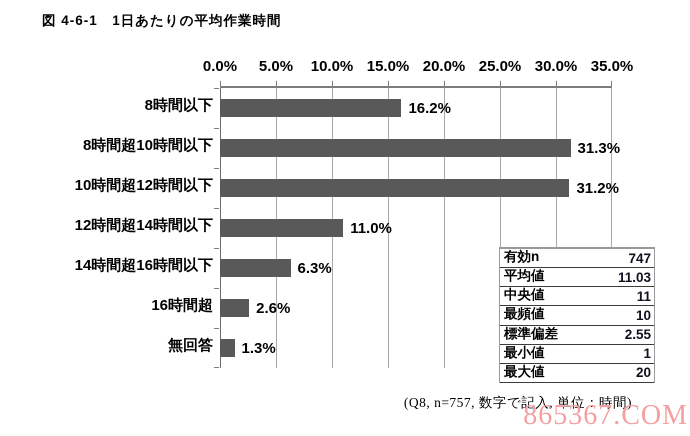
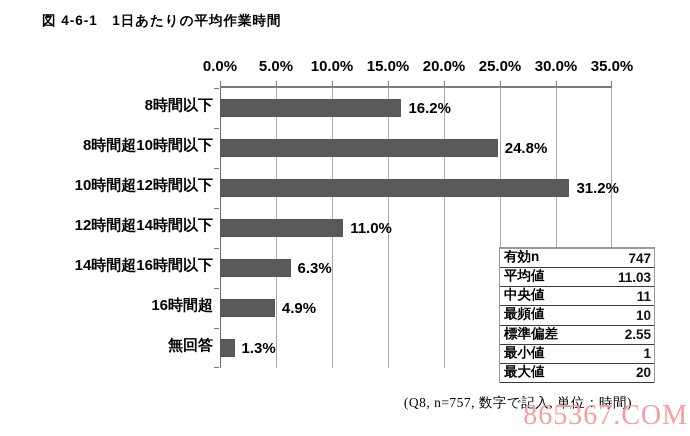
8時間超10時間以下: 31.3% -> 24.8%
16時間超: 2.6% -> 4.9%
